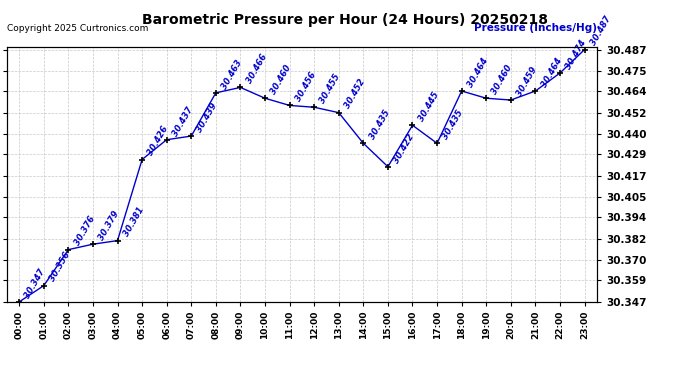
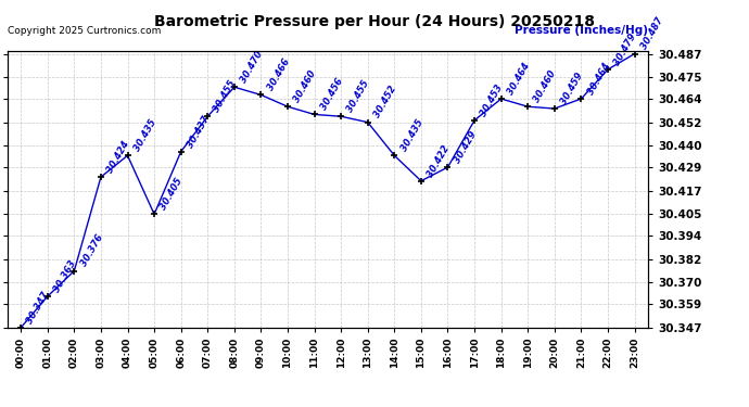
01:00: 30.356 -> 30.363
03:00: 30.379 -> 30.424
04:00: 30.381 -> 30.435
05:00: 30.426 -> 30.405
07:00: 30.439 -> 30.455
08:00: 30.463 -> 30.470
16:00: 30.445 -> 30.429
17:00: 30.435 -> 30.453
22:00: 30.474 -> 30.479
